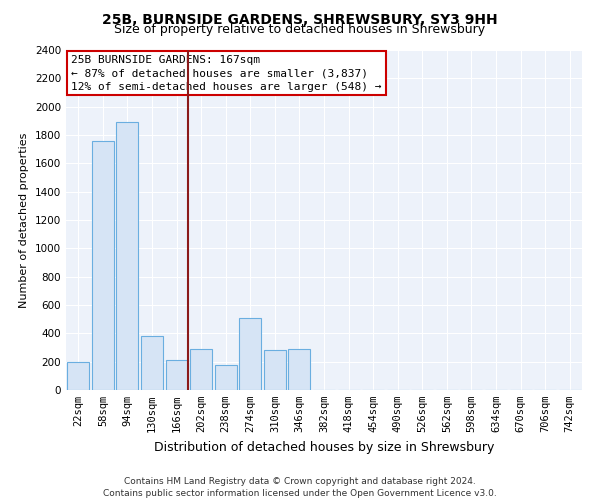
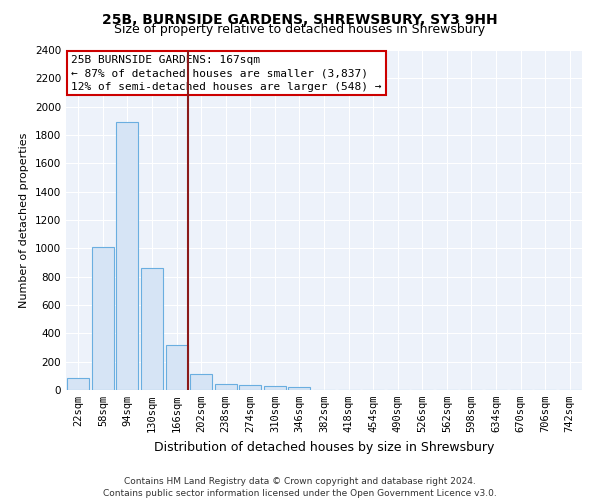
22sqm: 200 -> 80
58sqm: 1760 -> 1010
130sqm: 380 -> 860
166sqm: 210 -> 320
202sqm: 290 -> 110
238sqm: 180 -> 40
274sqm: 510 -> 40
310sqm: 280 -> 30
346sqm: 290 -> 20
